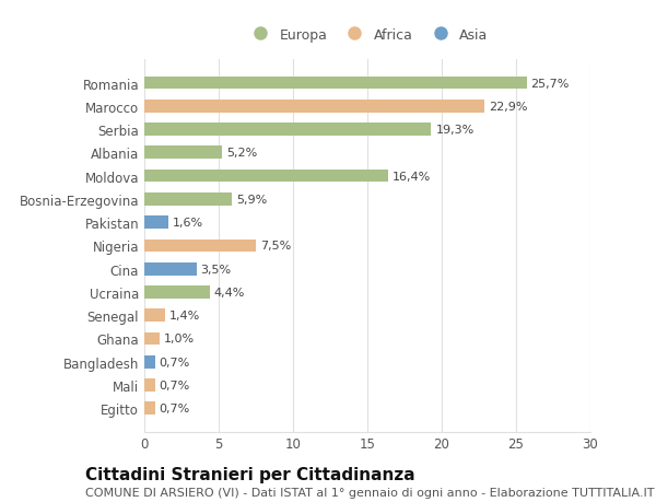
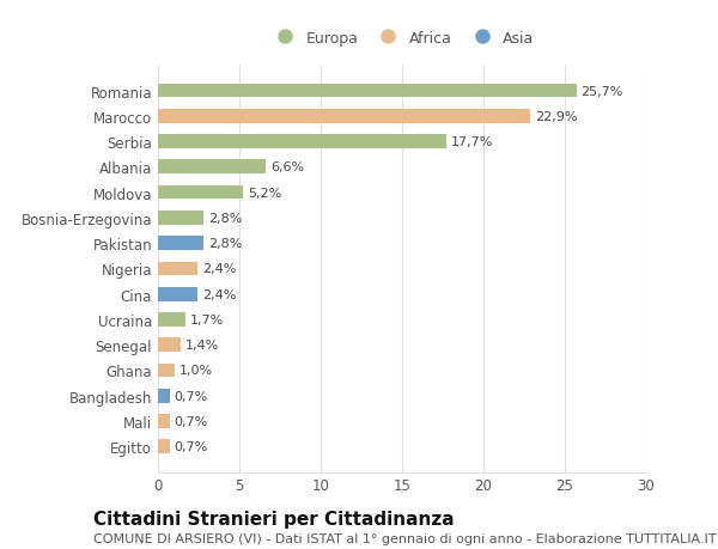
Serbia: 19,3% -> 17,7%
Albania: 5,2% -> 6,6%
Moldova: 16,4% -> 5,2%
Bosnia-Erzegovina: 5,9% -> 2,8%
Pakistan: 1,6% -> 2,8%
Nigeria: 7,5% -> 2,4%
Cina: 3,5% -> 2,4%
Ucraina: 4,4% -> 1,7%
